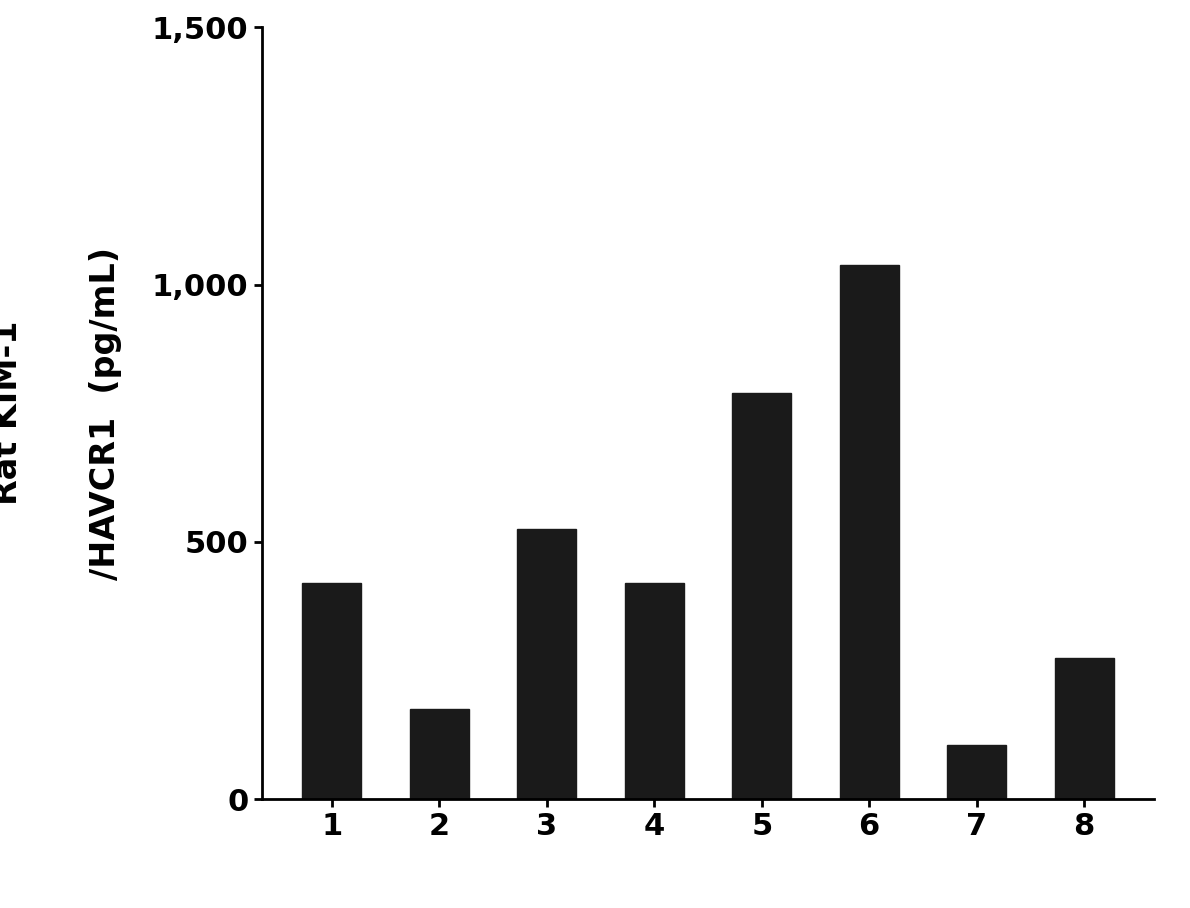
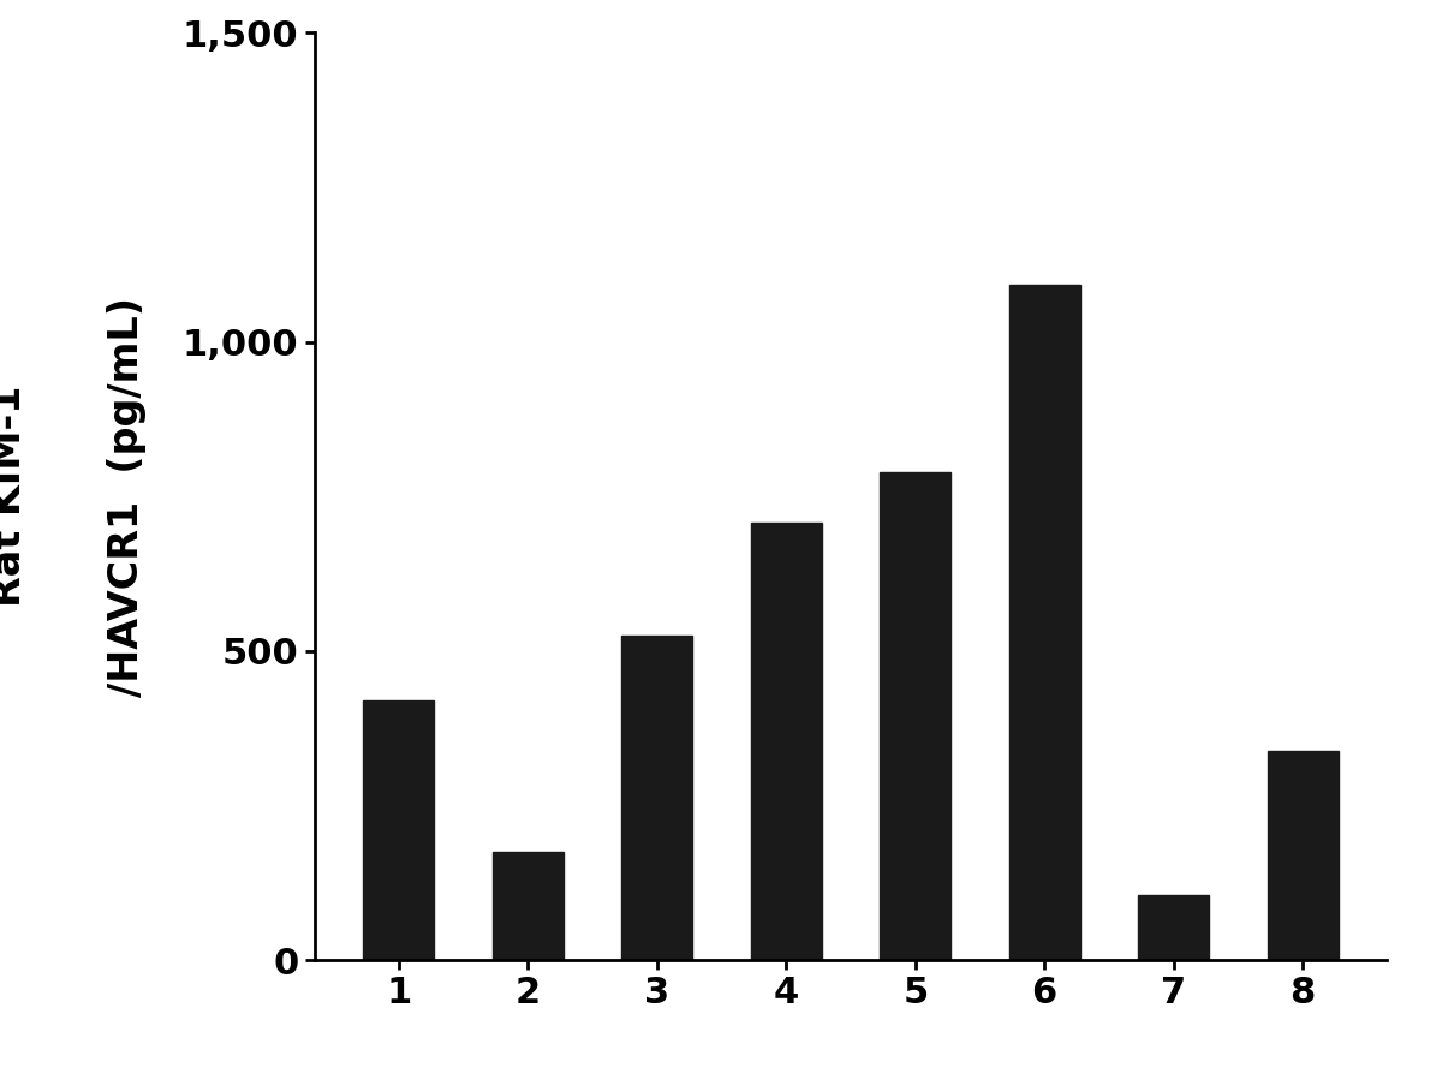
4: 420 -> 708
6: 1,038 -> 1,092
8: 275 -> 338
